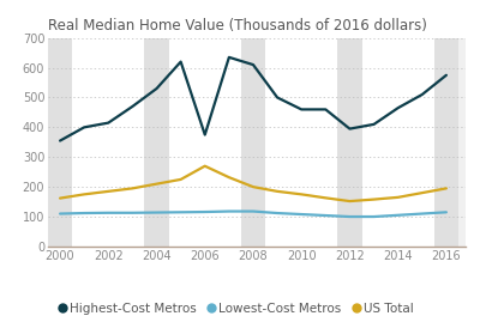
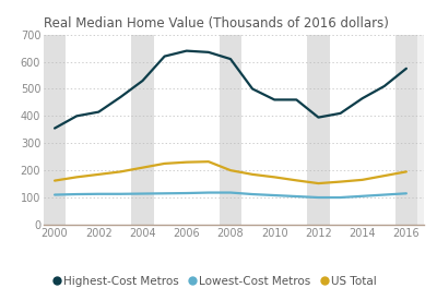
Highest-Cost Metros/2006: 375 -> 640
US Total/2006: 270 -> 230
